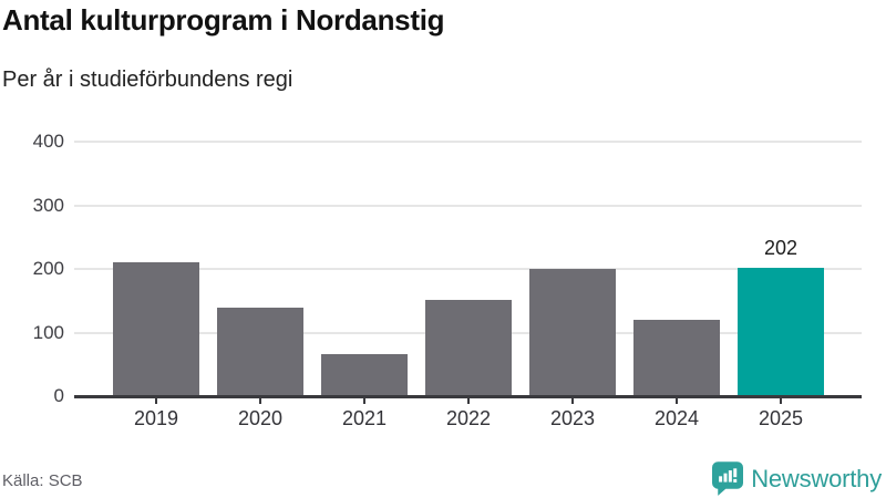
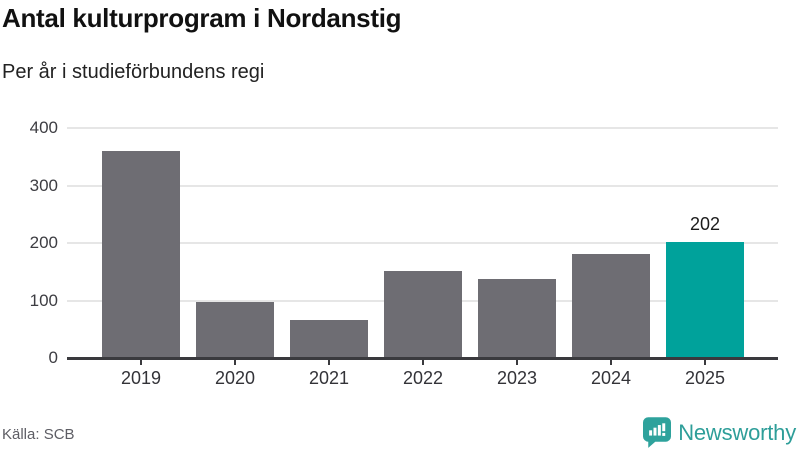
2019: 210 -> 360
2020: 140 -> 100
2023: 200 -> 140
2024: 120 -> 180
